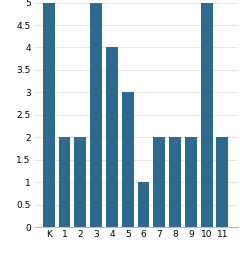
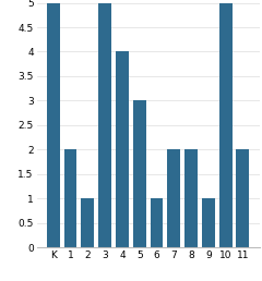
2: 2 -> 1
9: 2 -> 1
